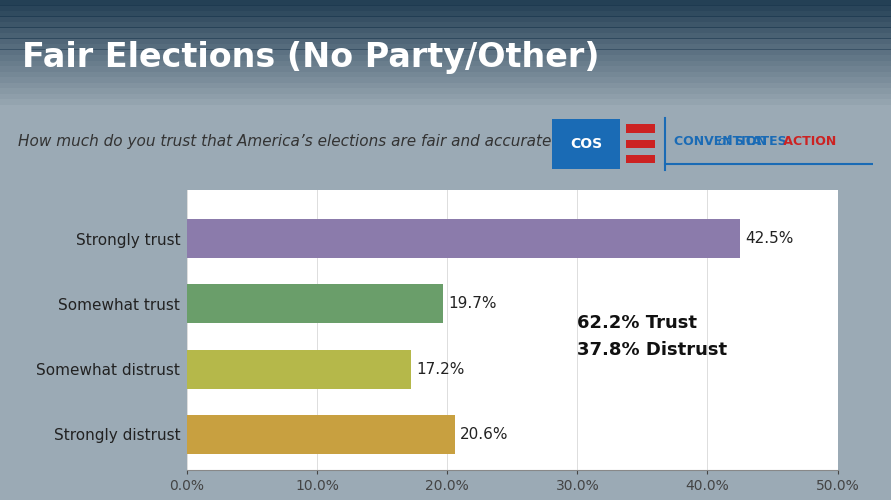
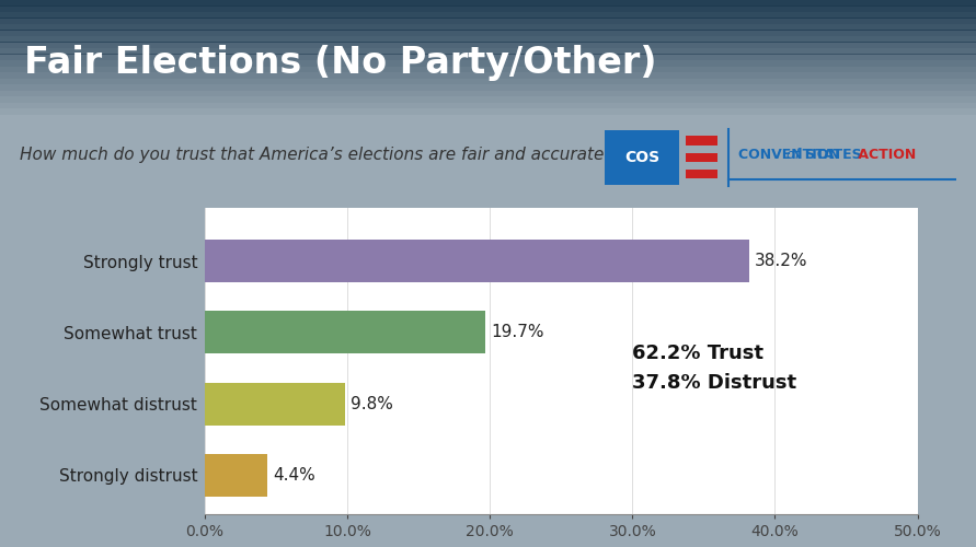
Strongly trust: 42.5% -> 38.2%
Somewhat distrust: 17.2% -> 9.8%
Strongly distrust: 20.6% -> 4.4%
